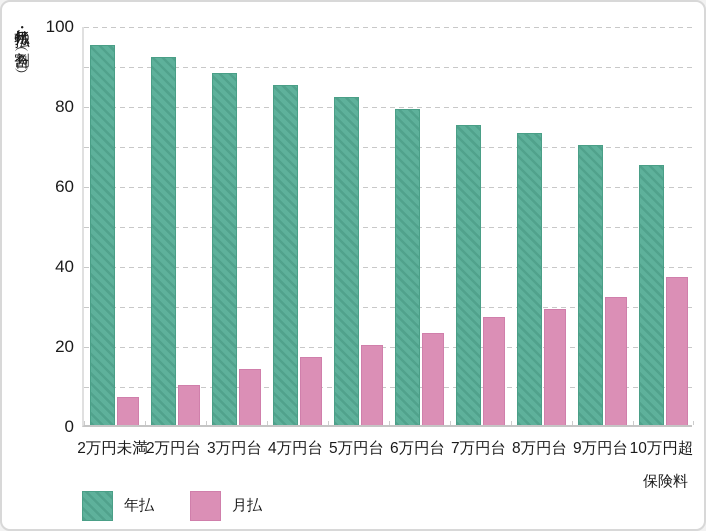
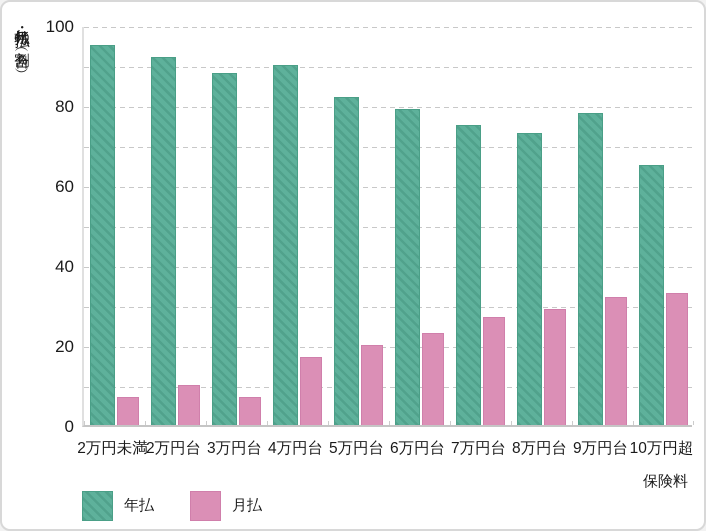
月払/3万円台: 14 -> 7
年払/4万円台: 85 -> 90
年払/9万円台: 70 -> 78
月払/10万円超: 37 -> 33
